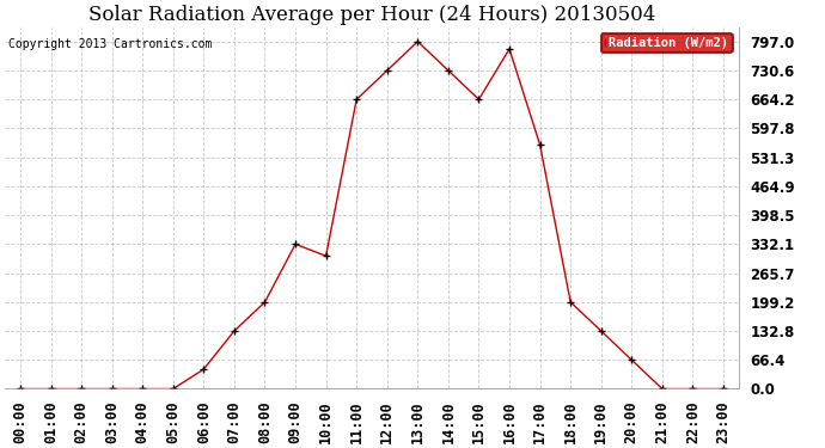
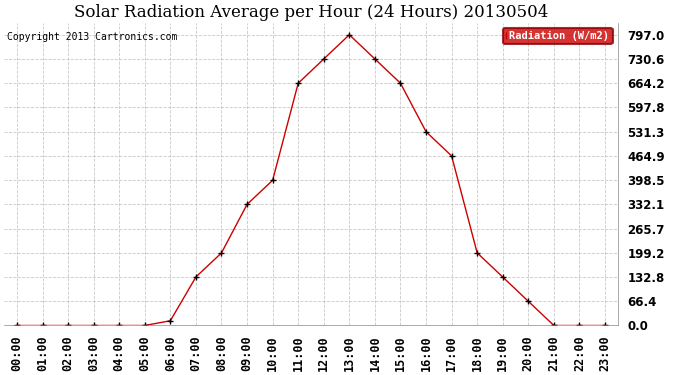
06:00: 45 -> 13
10:00: 305 -> 398
16:00: 780 -> 531
17:00: 560 -> 465
